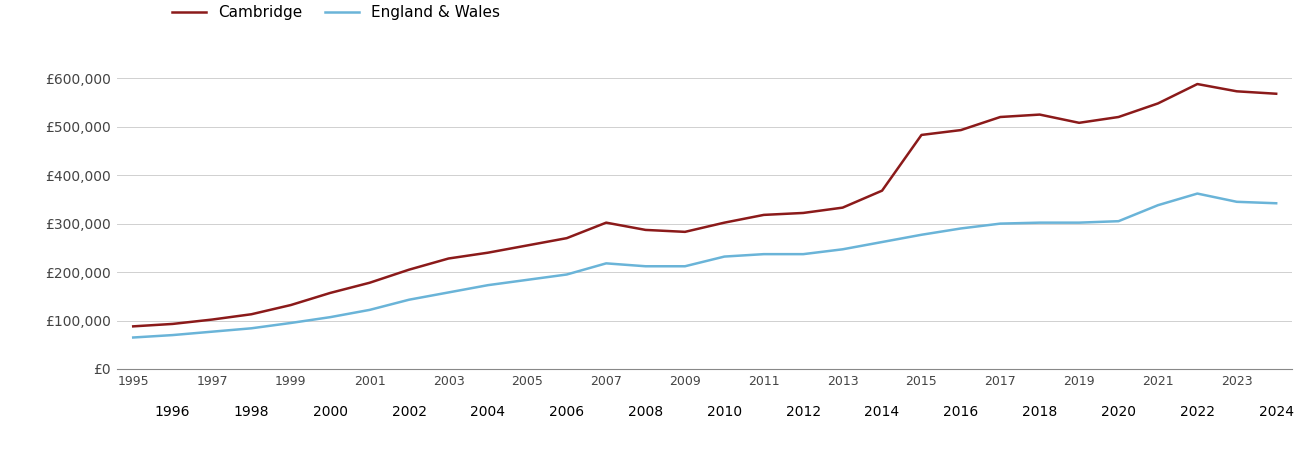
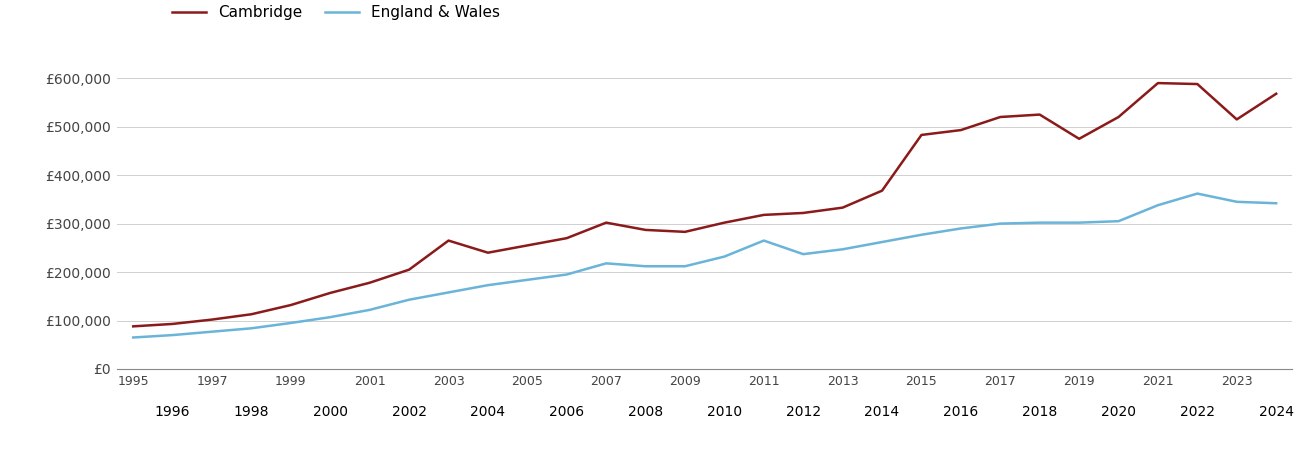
Cambridge/2003: £228,000 -> £265,000
England & Wales/2011: £237,000 -> £265,000
Cambridge/2019: £508,000 -> £475,000
Cambridge/2021: £548,000 -> £590,000
Cambridge/2023: £573,000 -> £515,000
